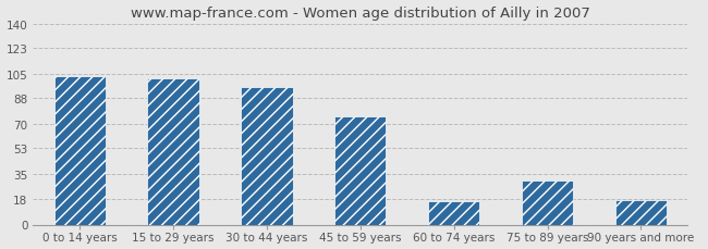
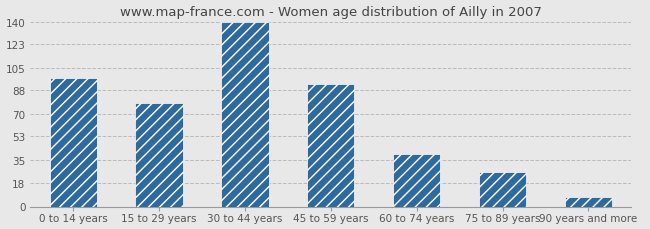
0 to 14 years: 103 -> 97
15 to 29 years: 102 -> 78
30 to 44 years: 96 -> 140
45 to 59 years: 75 -> 93
60 to 74 years: 16 -> 40
75 to 89 years: 31 -> 26
90 years and more: 17 -> 7
